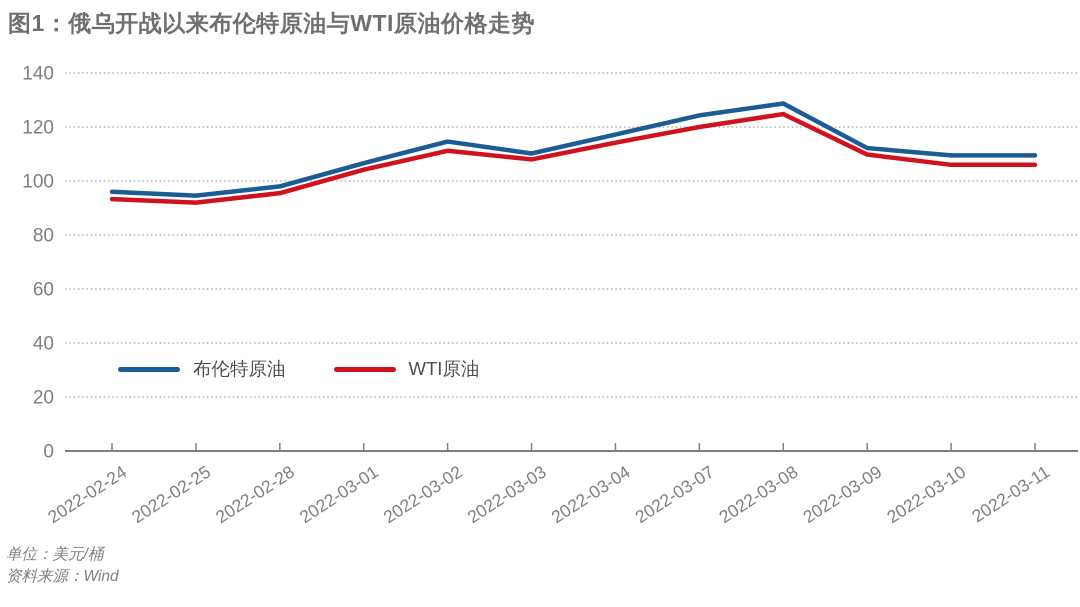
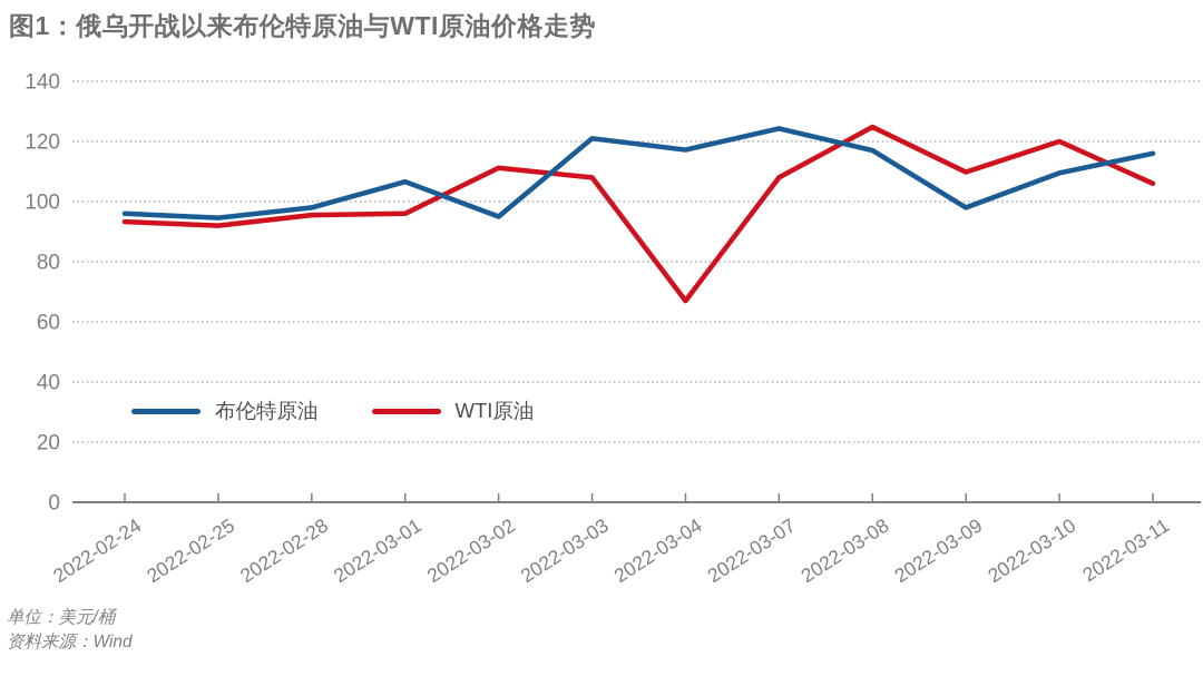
WTI原油/2022-03-01: 104 -> 96
布伦特原油/2022-03-02: 115 -> 95
布伦特原油/2022-03-03: 110 -> 121
WTI原油/2022-03-04: 114 -> 67
WTI原油/2022-03-07: 120 -> 108
布伦特原油/2022-03-08: 129 -> 117
布伦特原油/2022-03-09: 112 -> 98
WTI原油/2022-03-10: 106 -> 120
布伦特原油/2022-03-11: 110 -> 116
